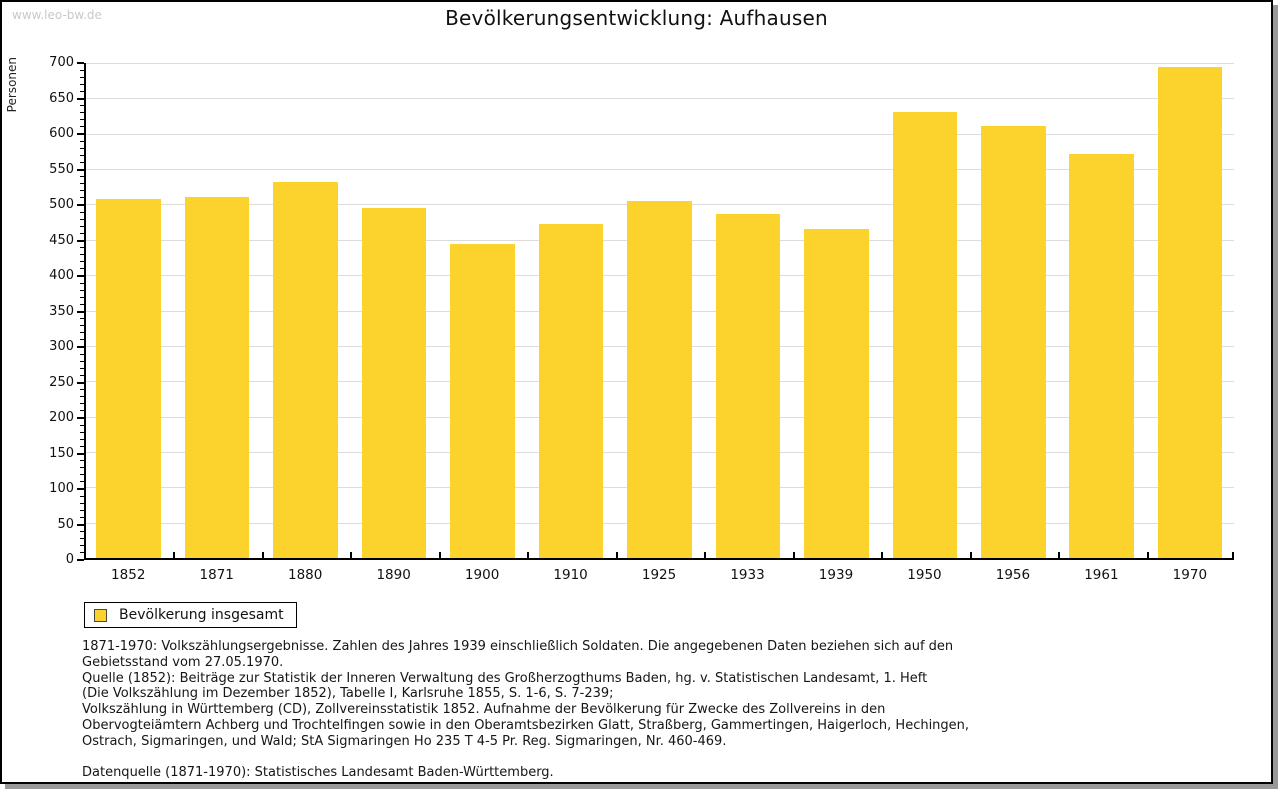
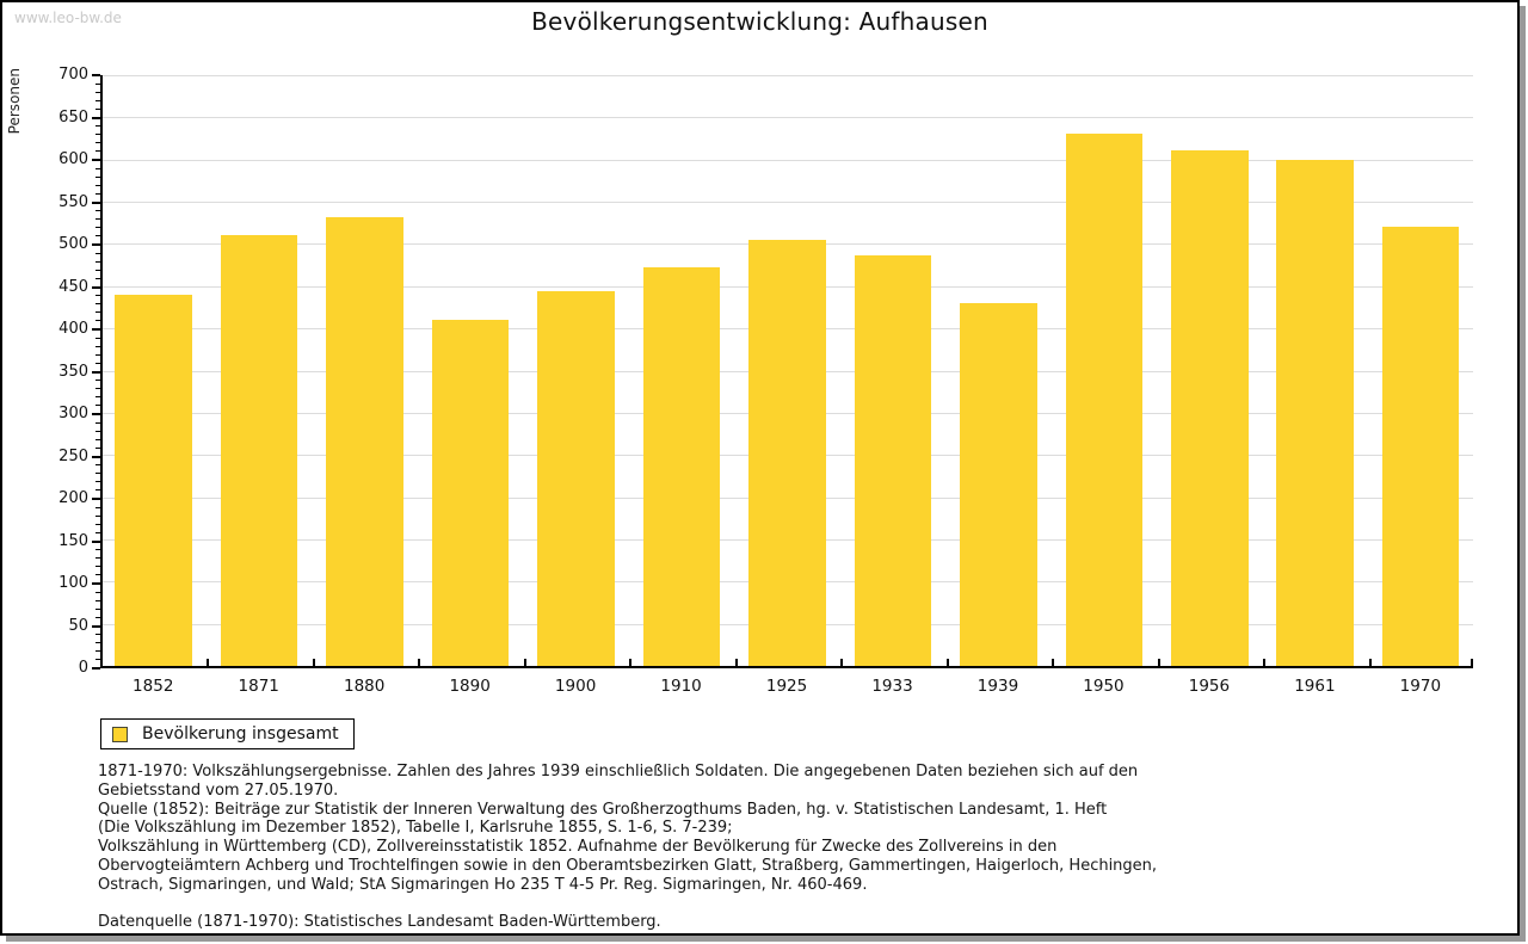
1852: 510 -> 440
1890: 500 -> 410
1939: 460 -> 430
1961: 570 -> 600
1970: 700 -> 520
